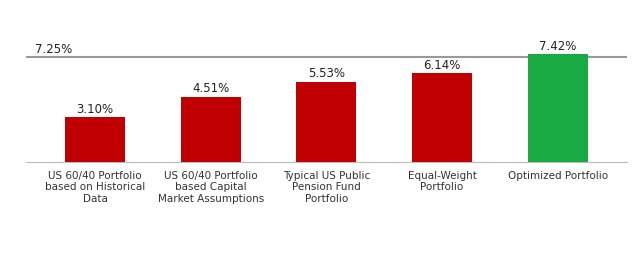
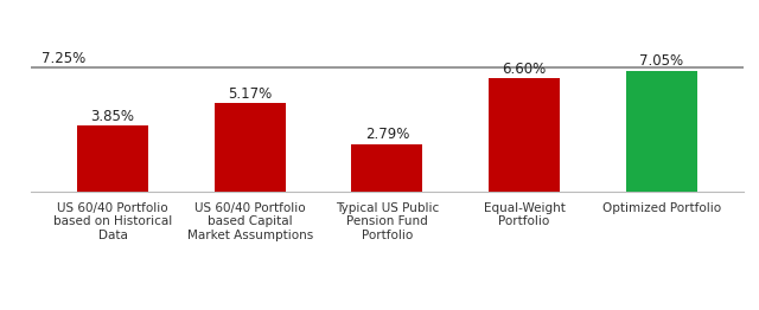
US 60/40 Portfolio based on Historical Data: 3.10% -> 3.85%
US 60/40 Portfolio based Capital Market Assumptions: 4.51% -> 5.17%
Typical US Public Pension Fund Portfolio: 5.53% -> 2.79%
Equal-Weight Portfolio: 6.14% -> 6.60%
Optimized Portfolio: 7.42% -> 7.05%
